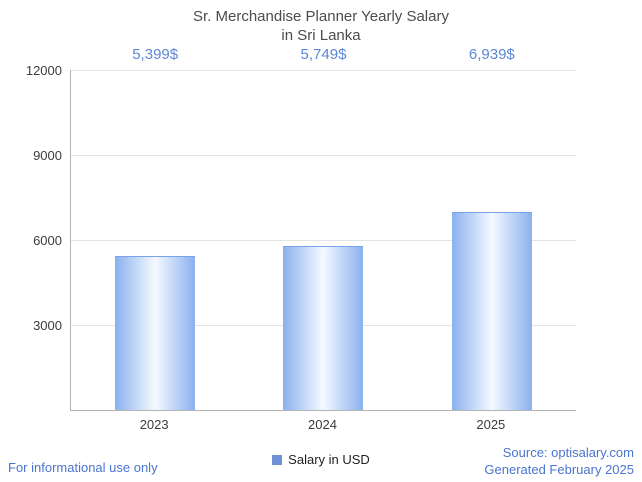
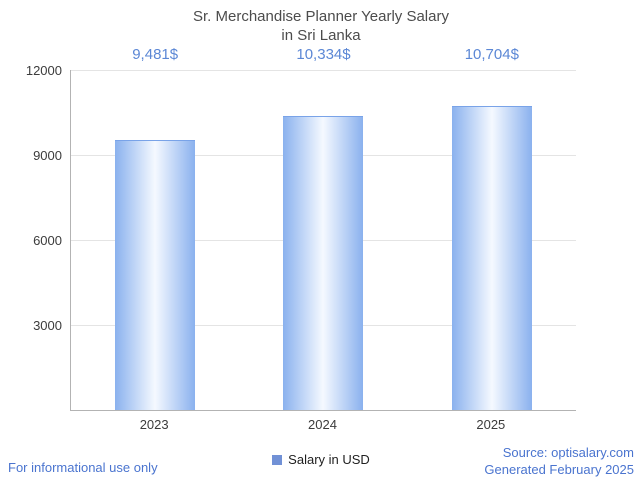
2023: 5,399 -> 9,481
2024: 5,749 -> 10,334
2025: 6,939 -> 10,704
